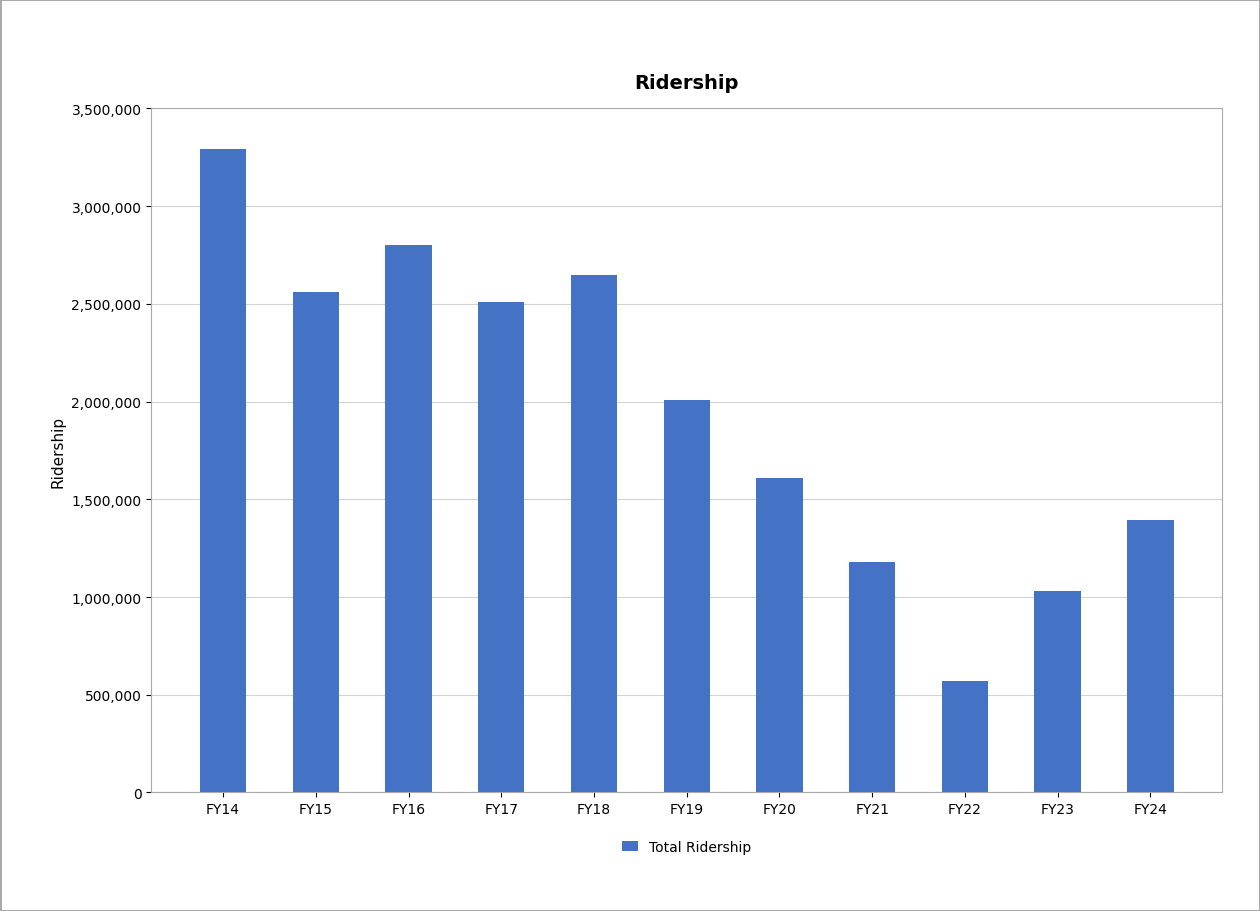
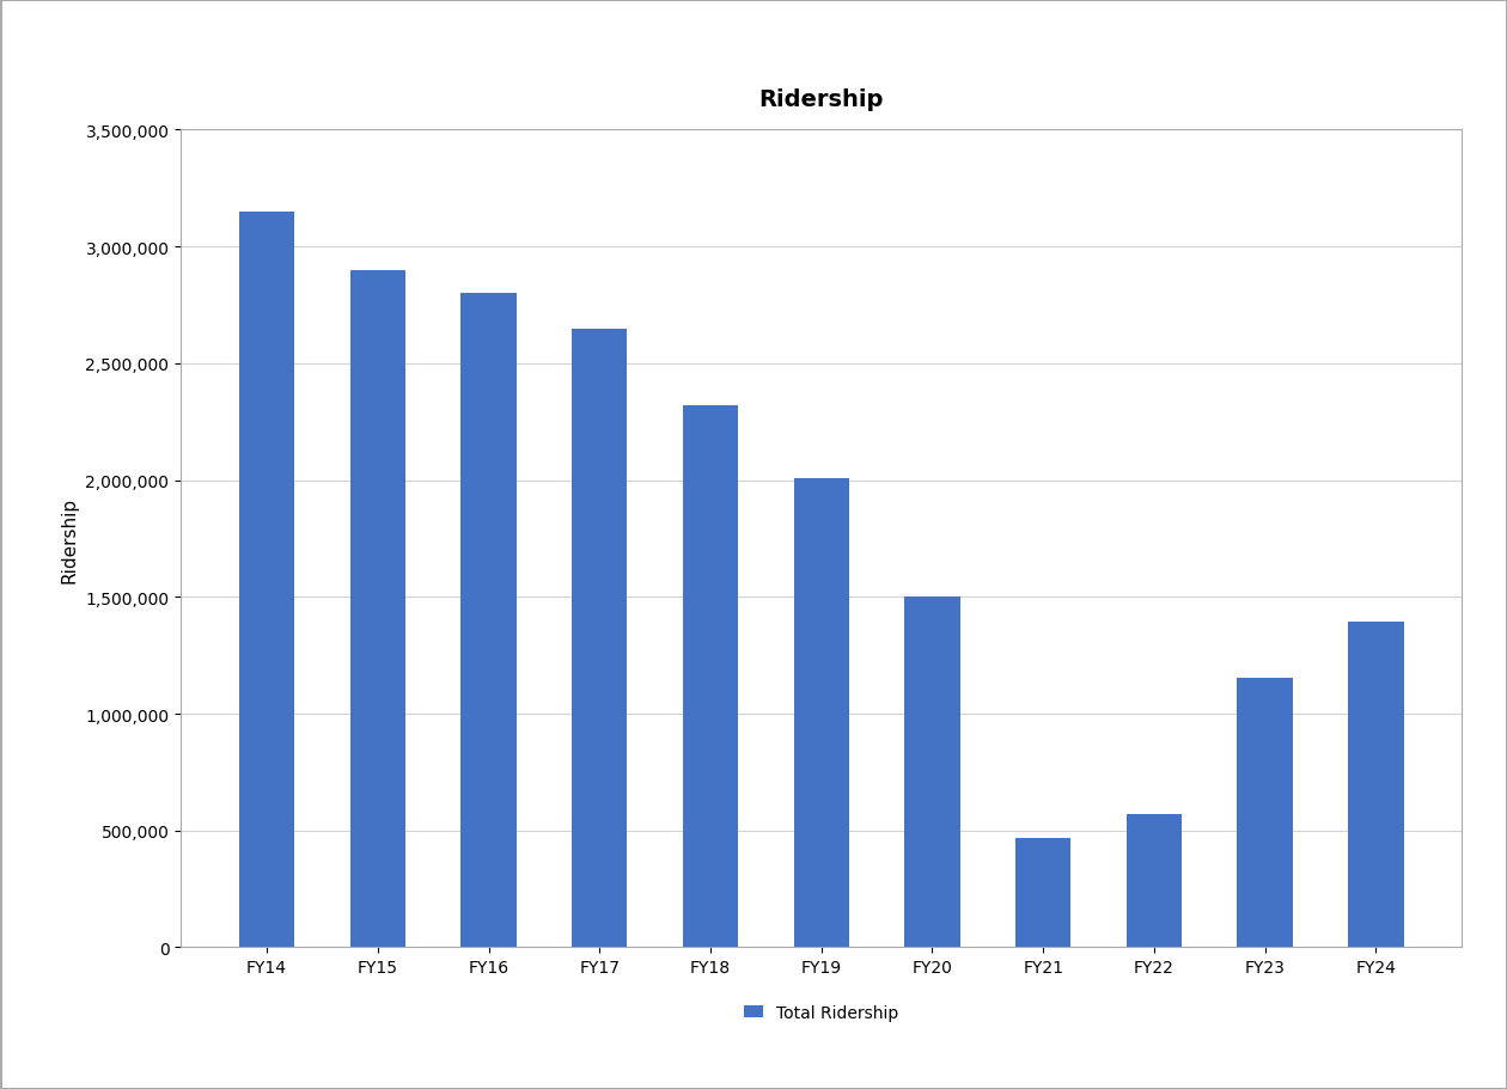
FY14: 3,290,000 -> 3,150,000
FY15: 2,560,000 -> 2,900,000
FY17: 2,510,000 -> 2,650,000
FY18: 2,650,000 -> 2,320,000
FY20: 1,610,000 -> 1,500,000
FY21: 1,180,000 -> 470,000
FY23: 1,030,000 -> 1,160,000
